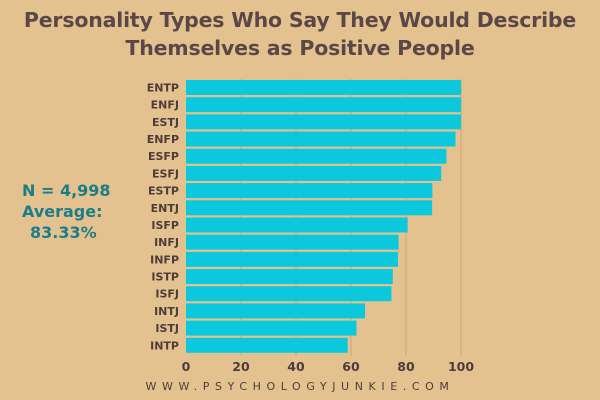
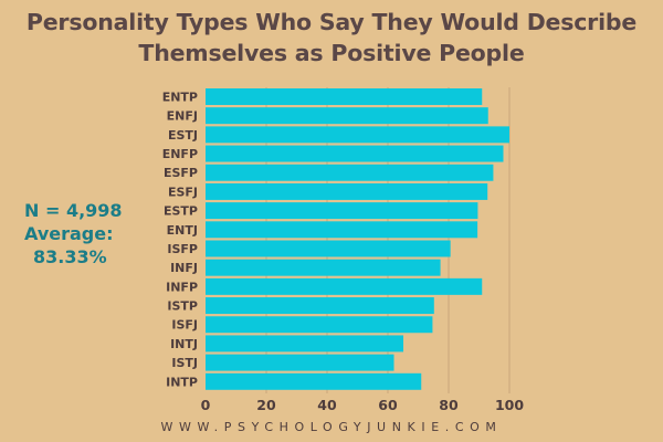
ENTP: 100 -> 91
ENFJ: 100 -> 93
INFP: 77 -> 91
INTP: 59 -> 71
